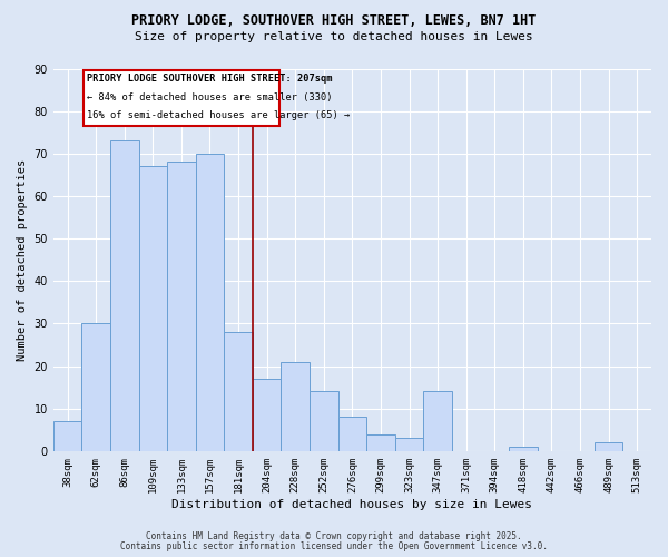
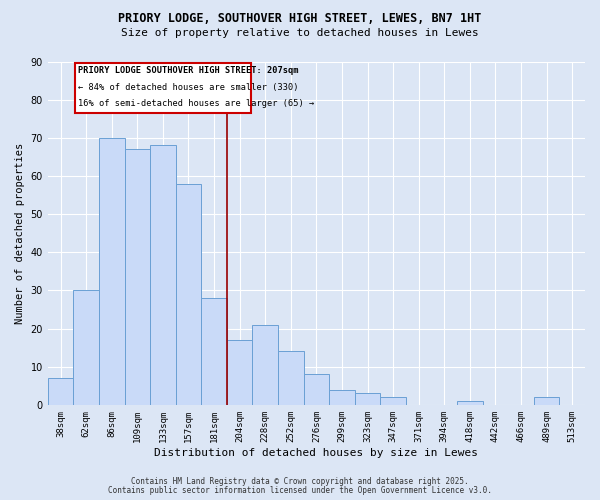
86sqm: 73 -> 70
157sqm: 70 -> 58
347sqm: 14 -> 2
